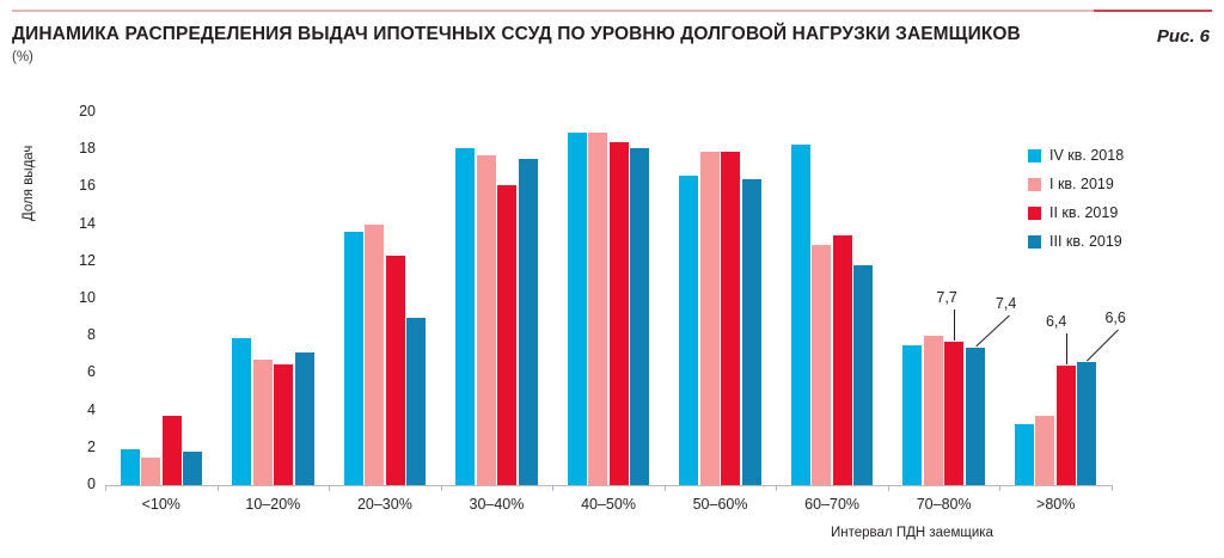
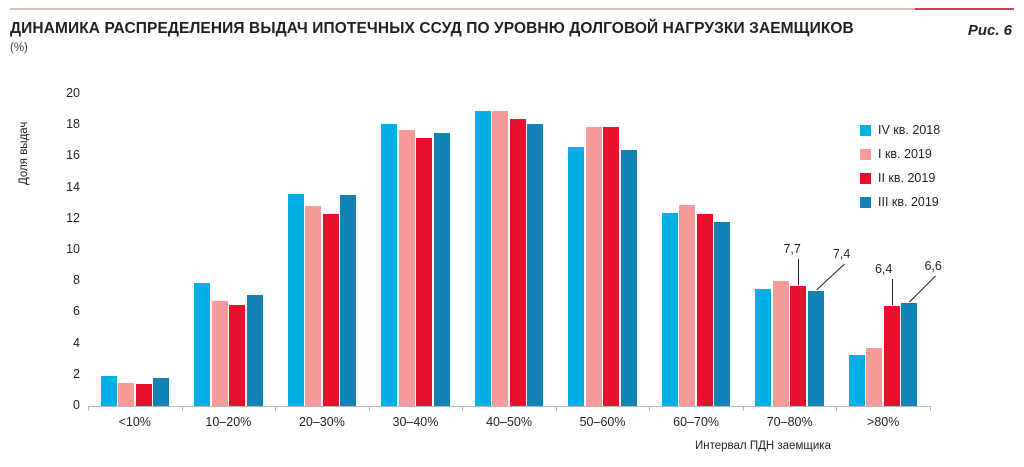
II кв. 2019/<10%: 3.7 -> 1.4
I кв. 2019/20–30%: 14.0 -> 12.8
III кв. 2019/20–30%: 9.0 -> 13.5
II кв. 2019/30–40%: 16.1 -> 17.2
IV кв. 2018/60–70%: 18.3 -> 12.4
II кв. 2019/60–70%: 13.4 -> 12.3
